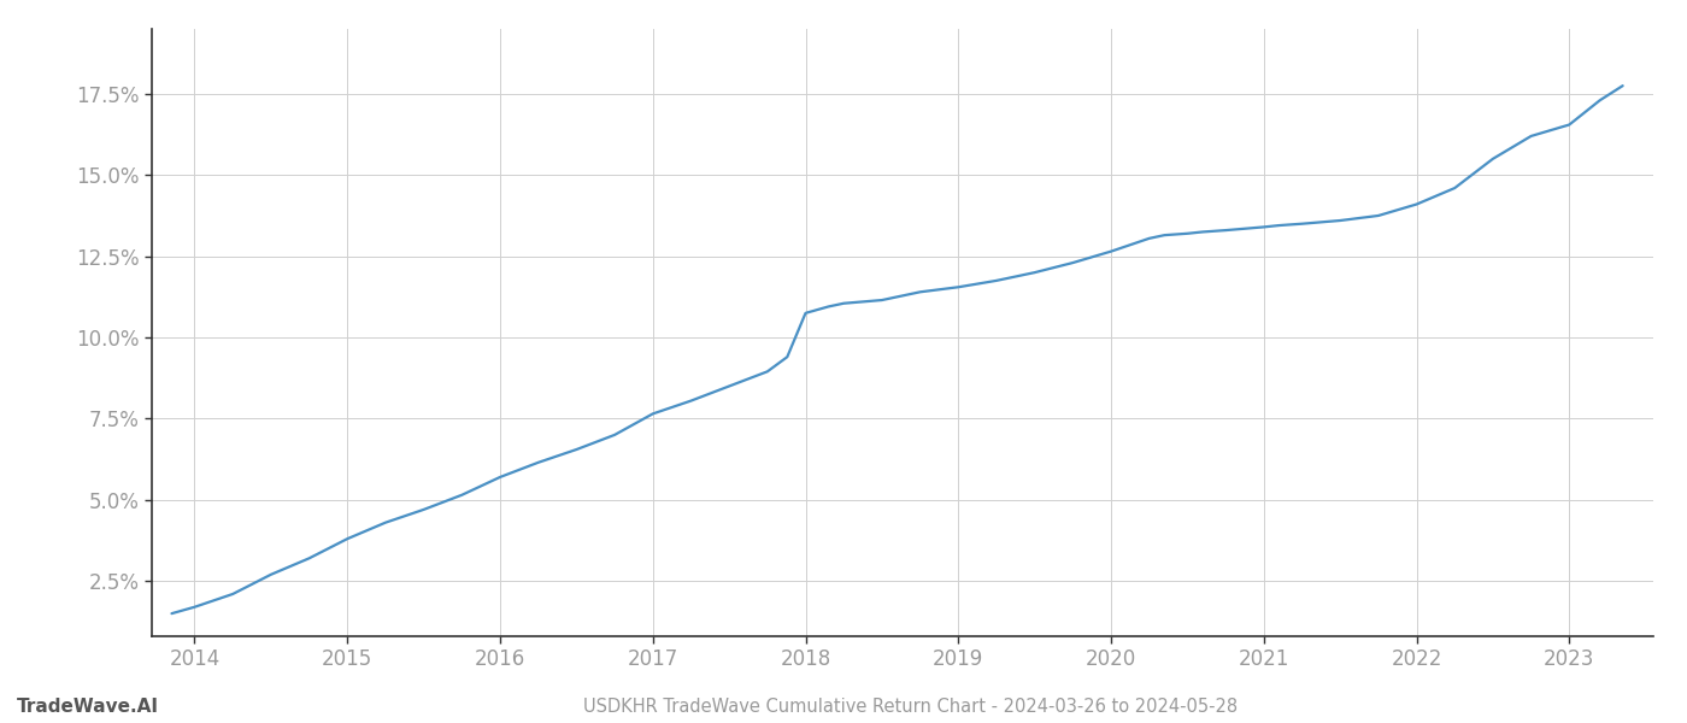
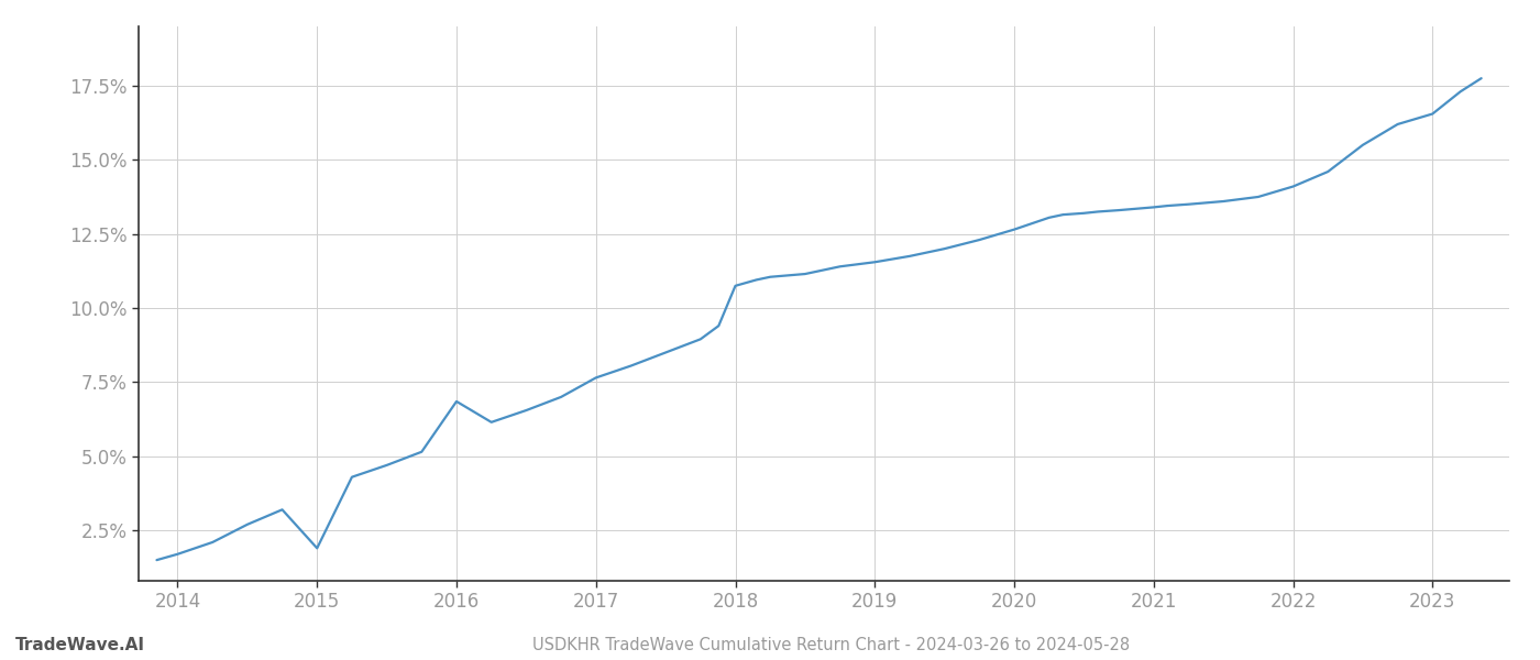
2015: 3.80% -> 1.90%
2016: 5.70% -> 6.85%
